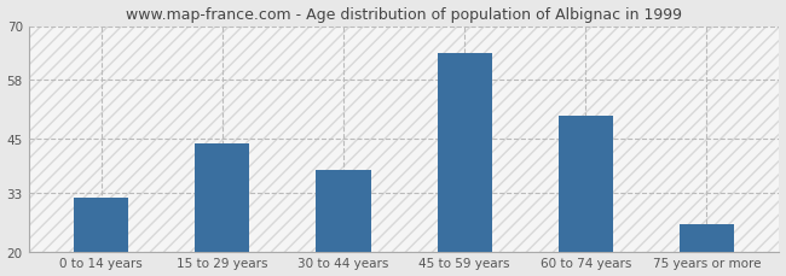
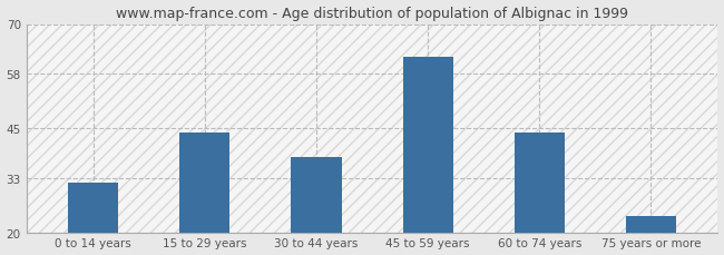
45 to 59 years: 64 -> 62
60 to 74 years: 50 -> 44
75 years or more: 26 -> 24
